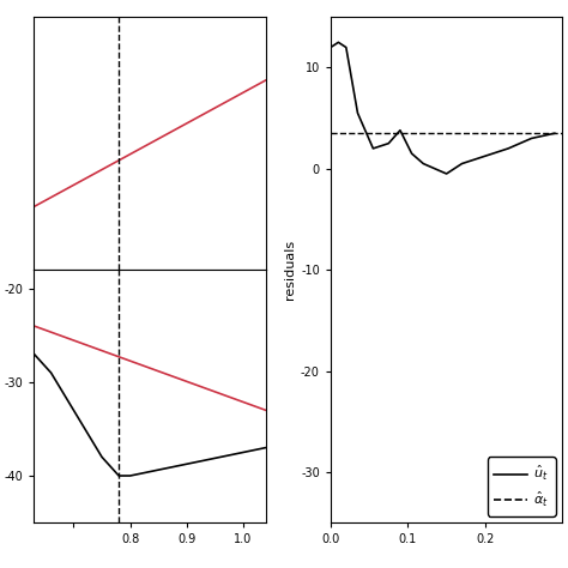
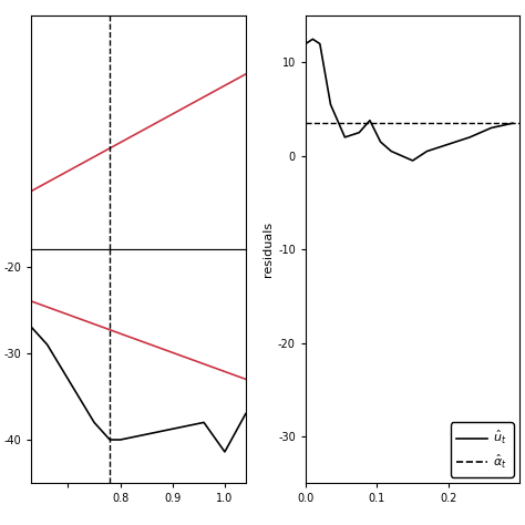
1.0: -37.5 -> -41.4
